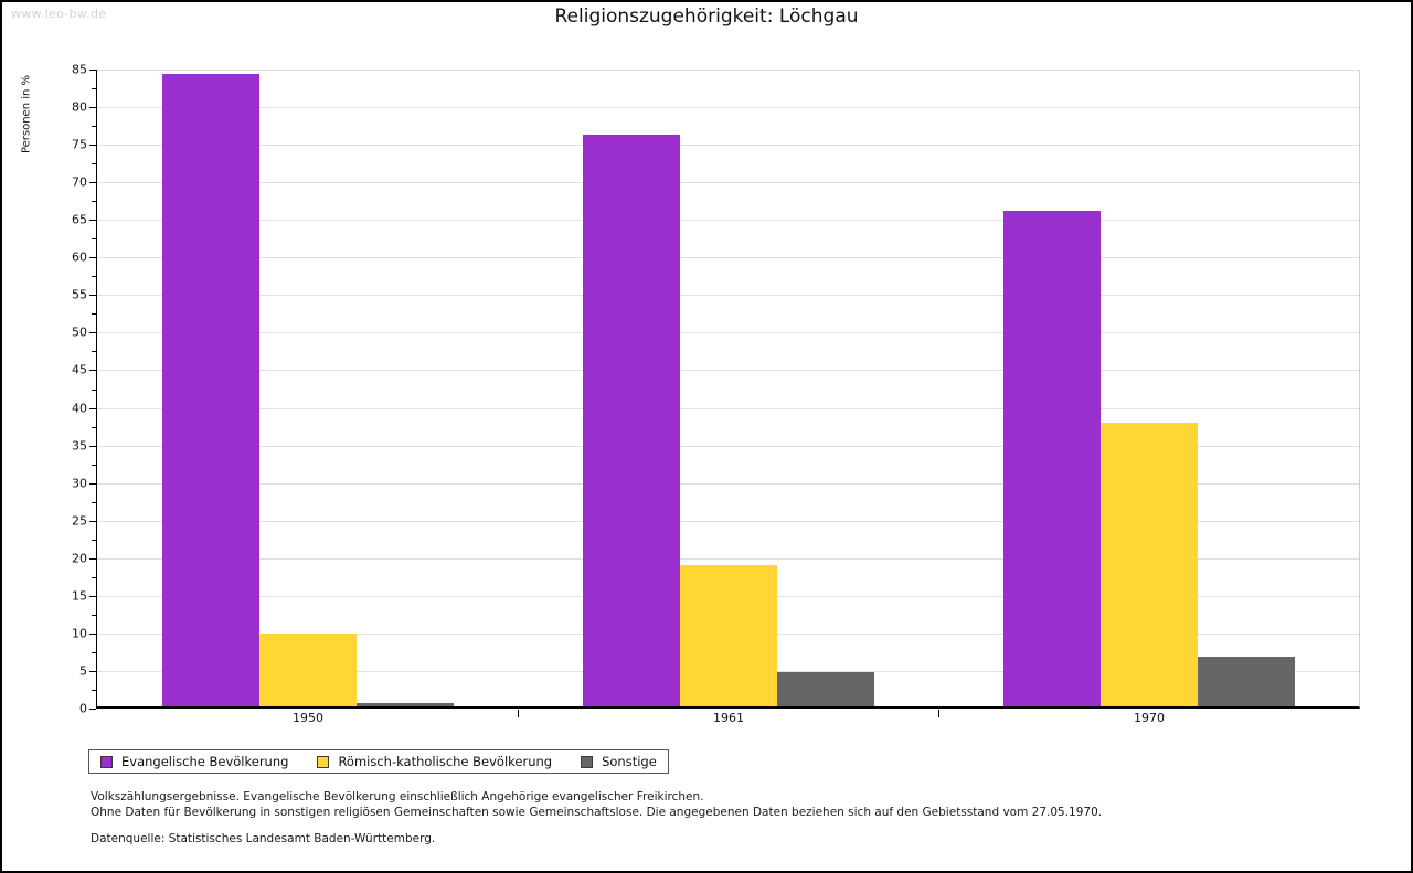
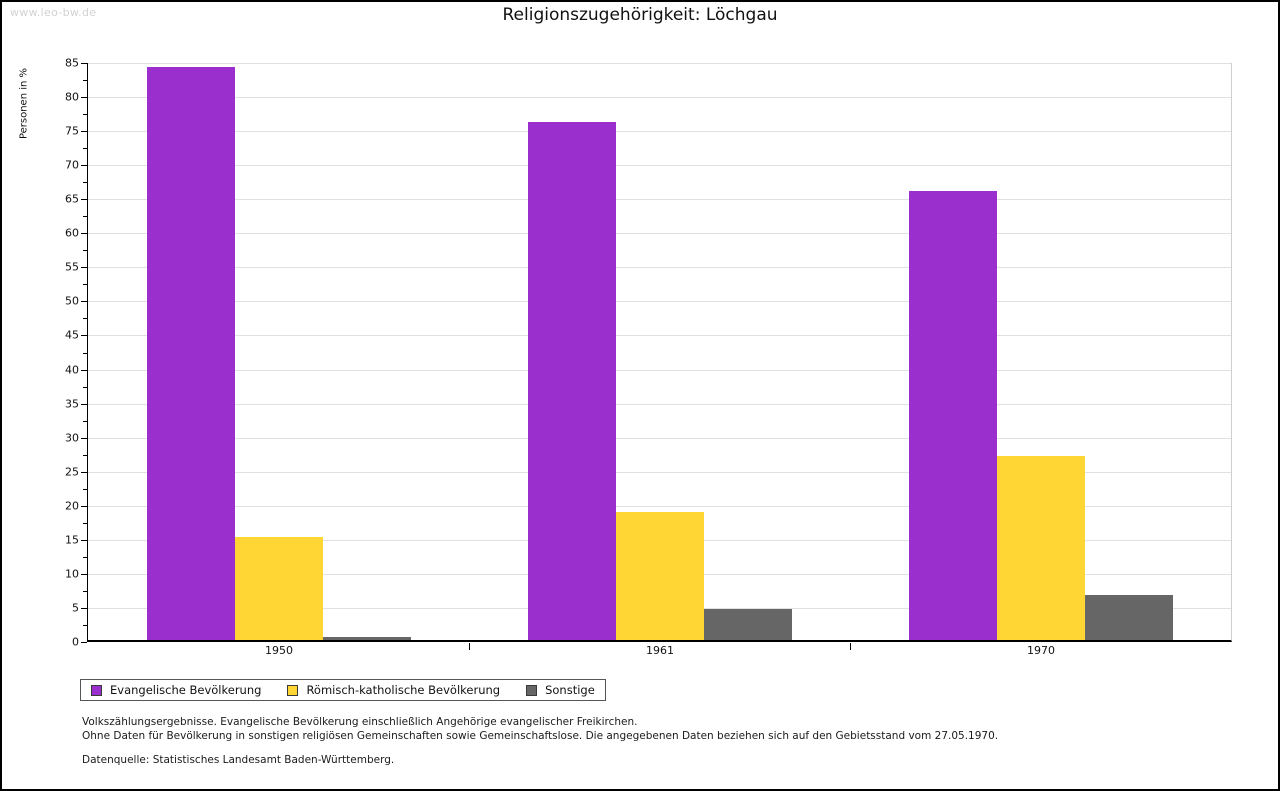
Römisch-katholische Bevölkerung/1950: 10 -> 15
Römisch-katholische Bevölkerung/1970: 38 -> 27
